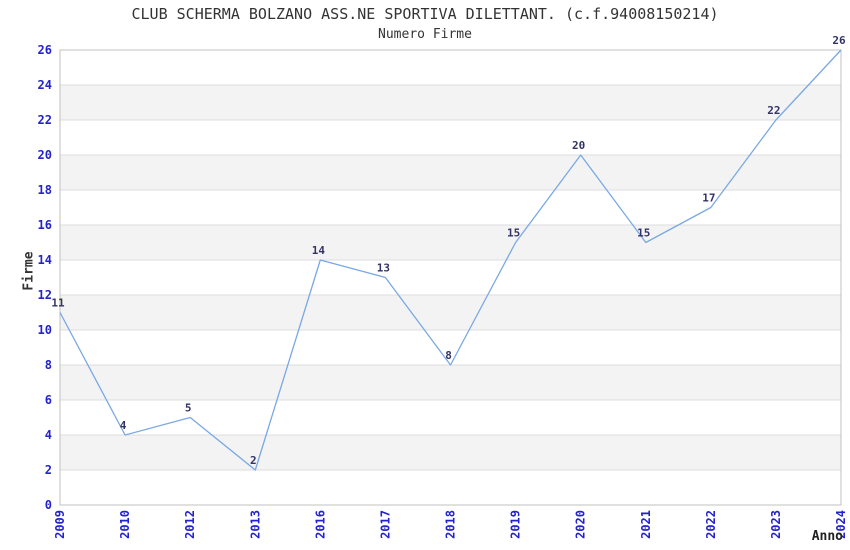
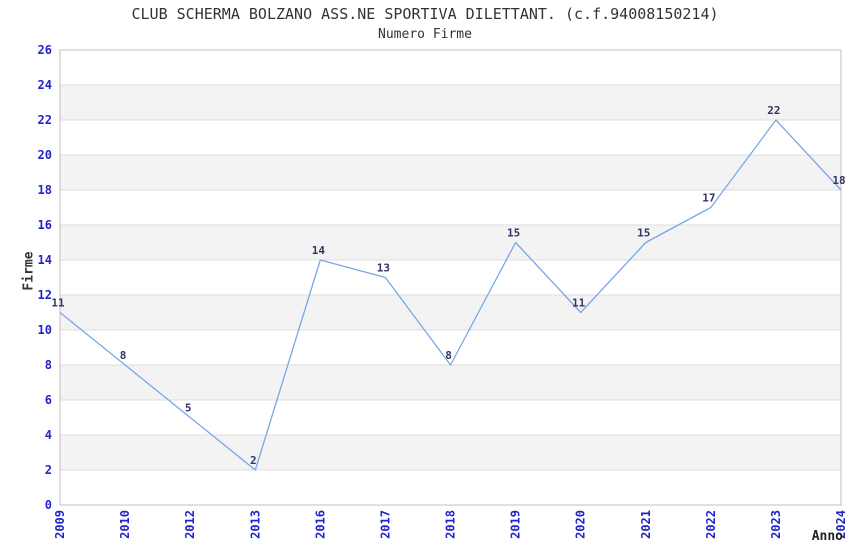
2010: 4 -> 8
2020: 20 -> 11
2024: 26 -> 18
